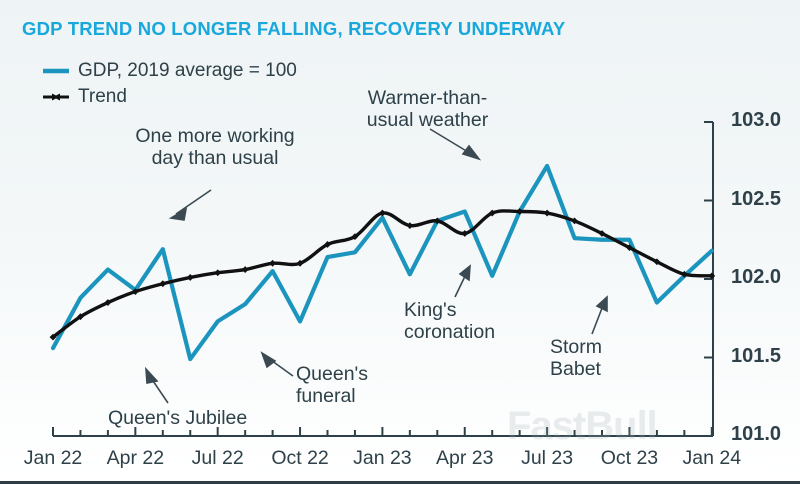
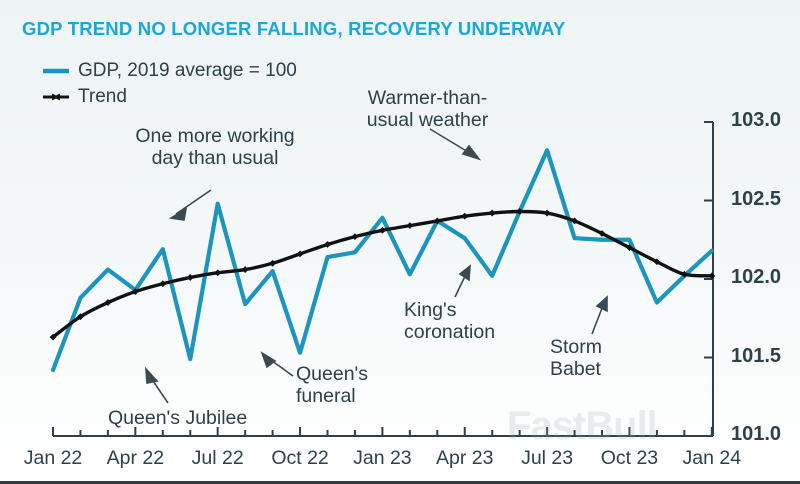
GDP, 2019 average = 100/Jan 22: 101.56 -> 101.42
GDP, 2019 average = 100/Jul 22: 101.73 -> 102.48
GDP, 2019 average = 100/Oct 22: 101.73 -> 101.53
Trend/Oct 22: 102.10 -> 102.16
Trend/Jan 23: 102.42 -> 102.31
GDP, 2019 average = 100/Apr 23: 102.43 -> 102.26
Trend/Apr 23: 102.29 -> 102.40
GDP, 2019 average = 100/Jul 23: 102.72 -> 102.82
